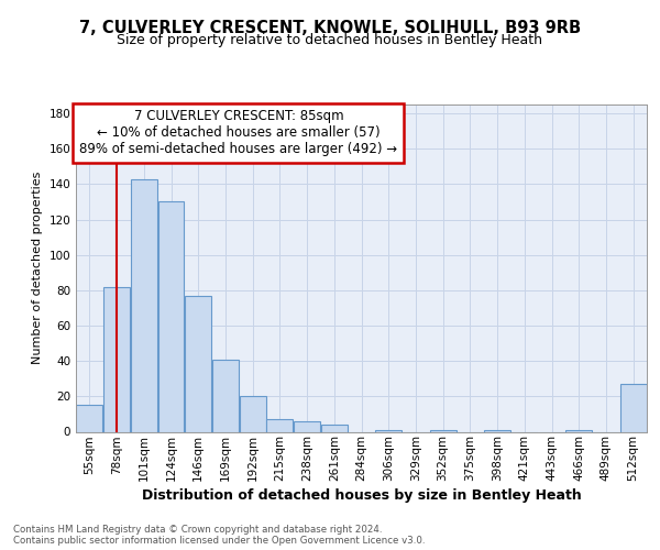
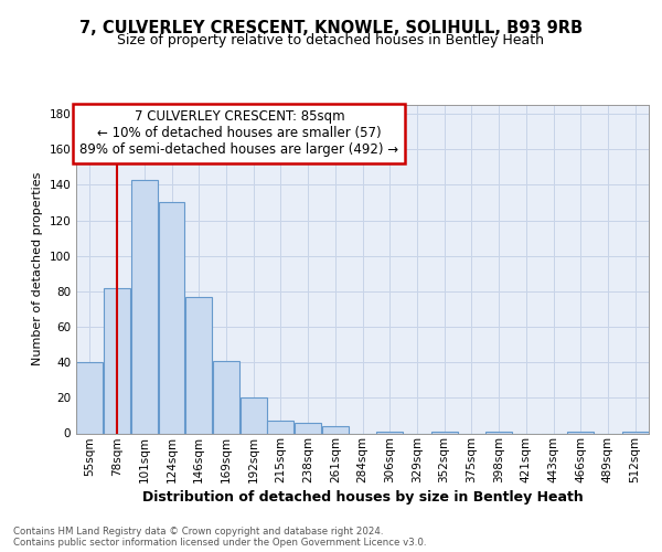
55sqm: 15 -> 40
512sqm: 27 -> 1
